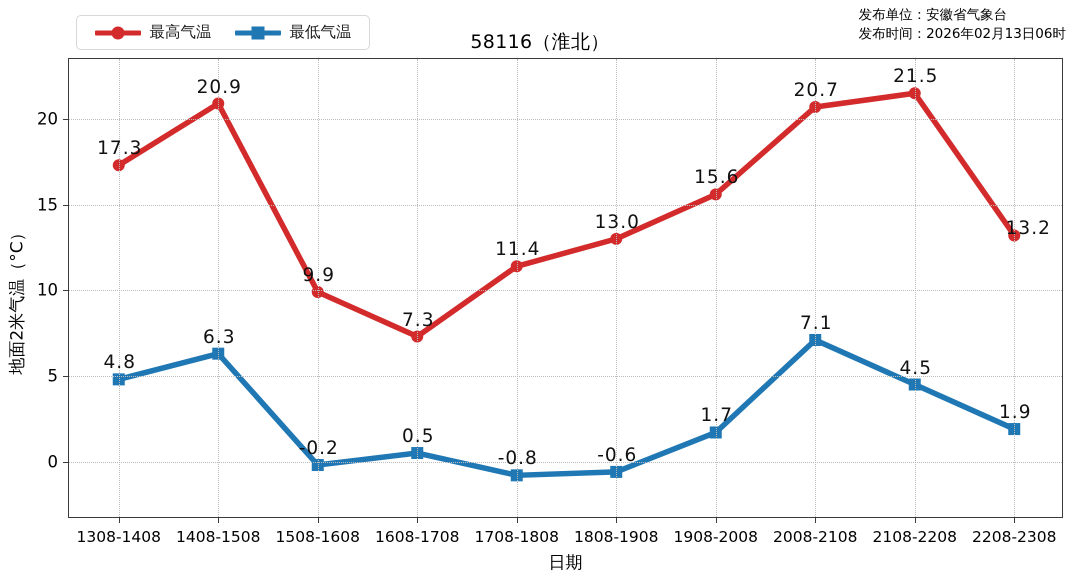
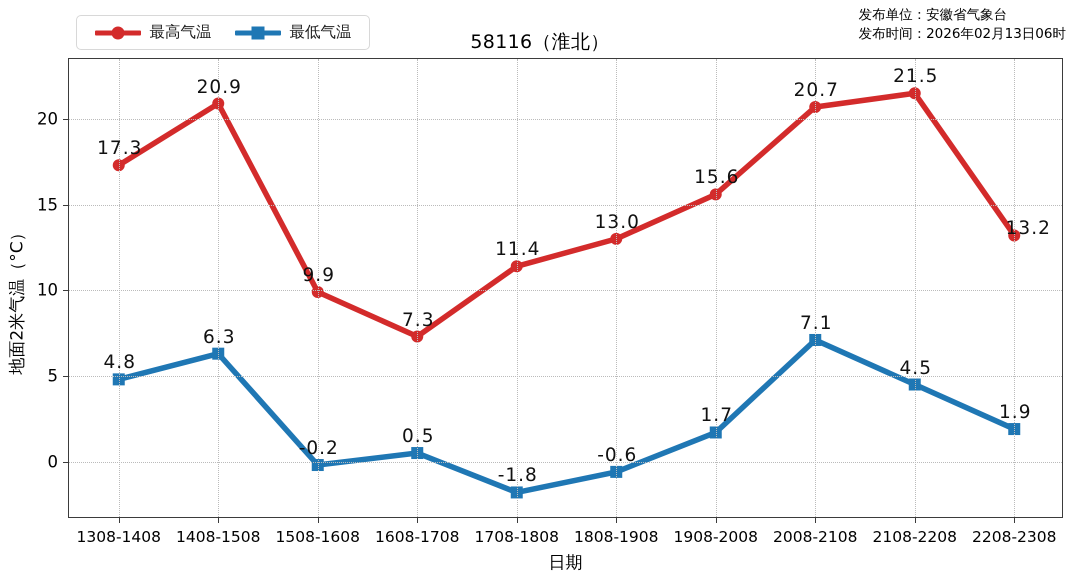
最低气温/1708-1808: -0.8 -> -1.8
